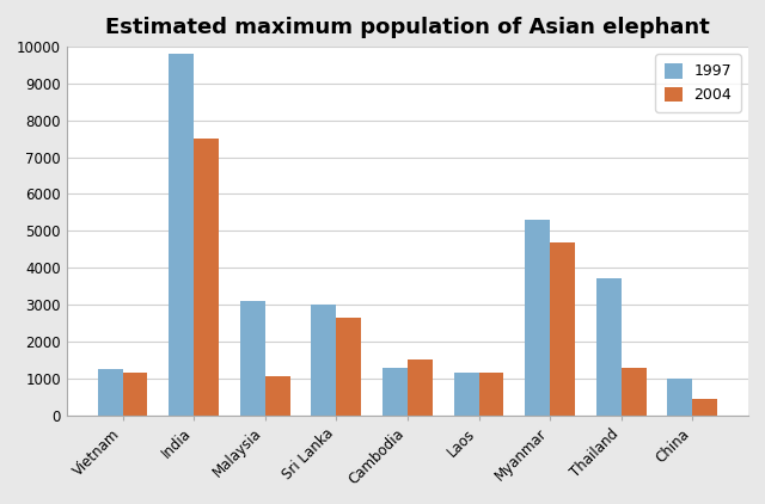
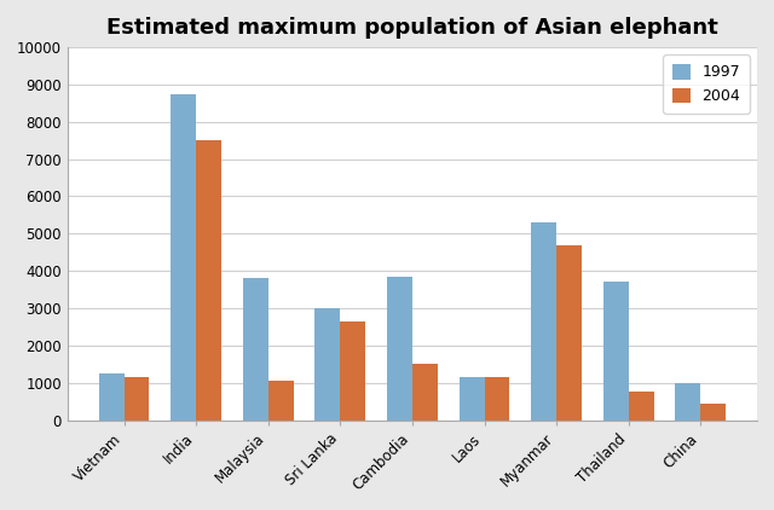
1997/India: 9800 -> 8750
1997/Malaysia: 3100 -> 3800
1997/Cambodia: 1300 -> 3850
2004/Thailand: 1300 -> 750
